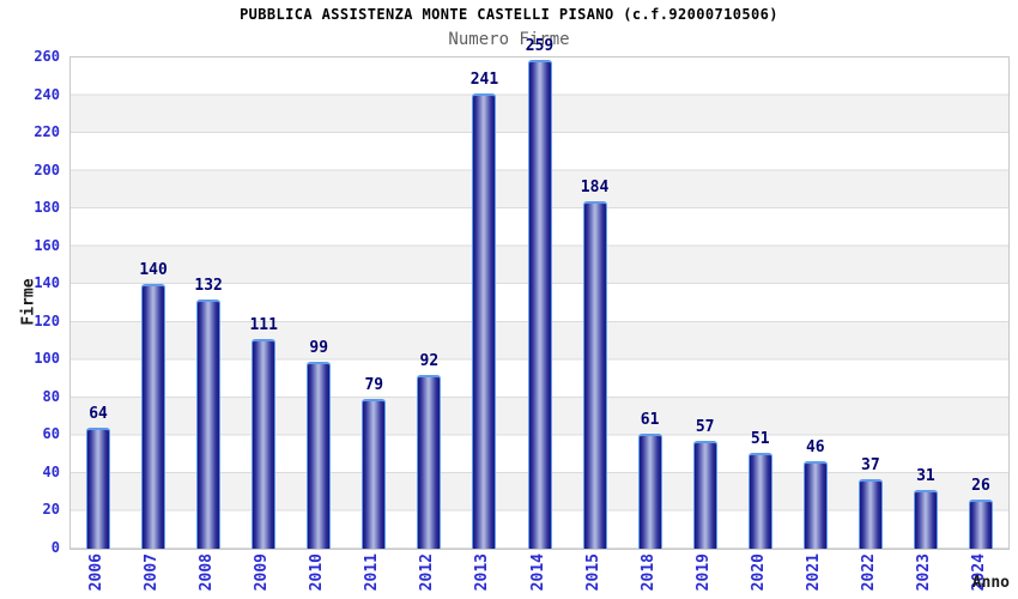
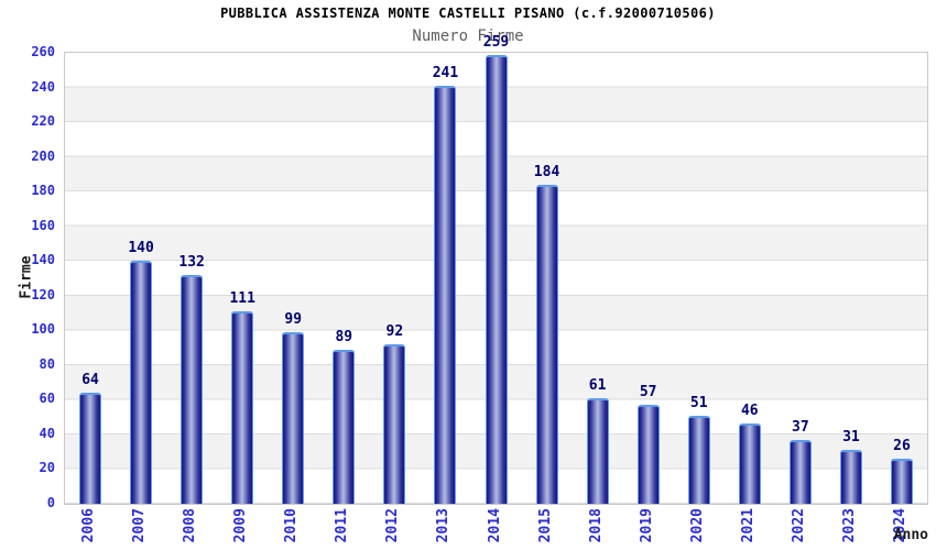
2011: 79 -> 89
